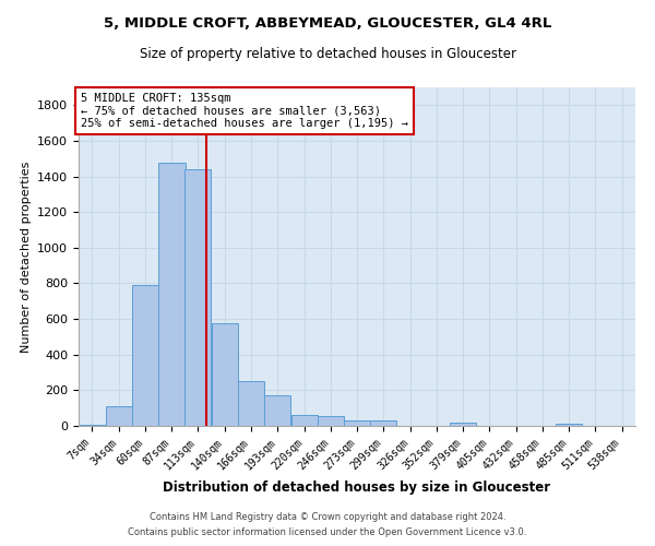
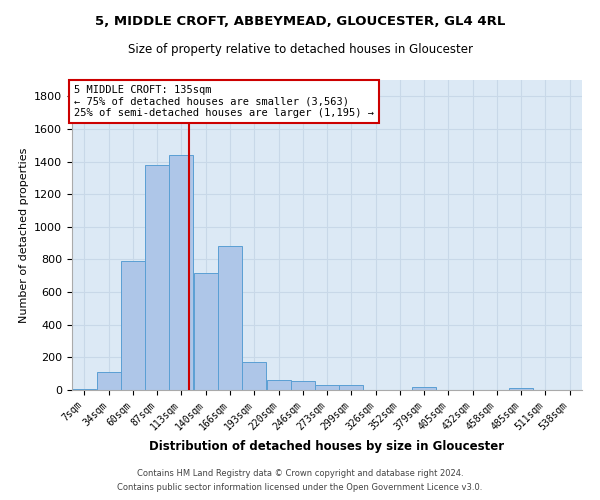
87sqm: 1480 -> 1380
140sqm: 580 -> 720
166sqm: 250 -> 880
